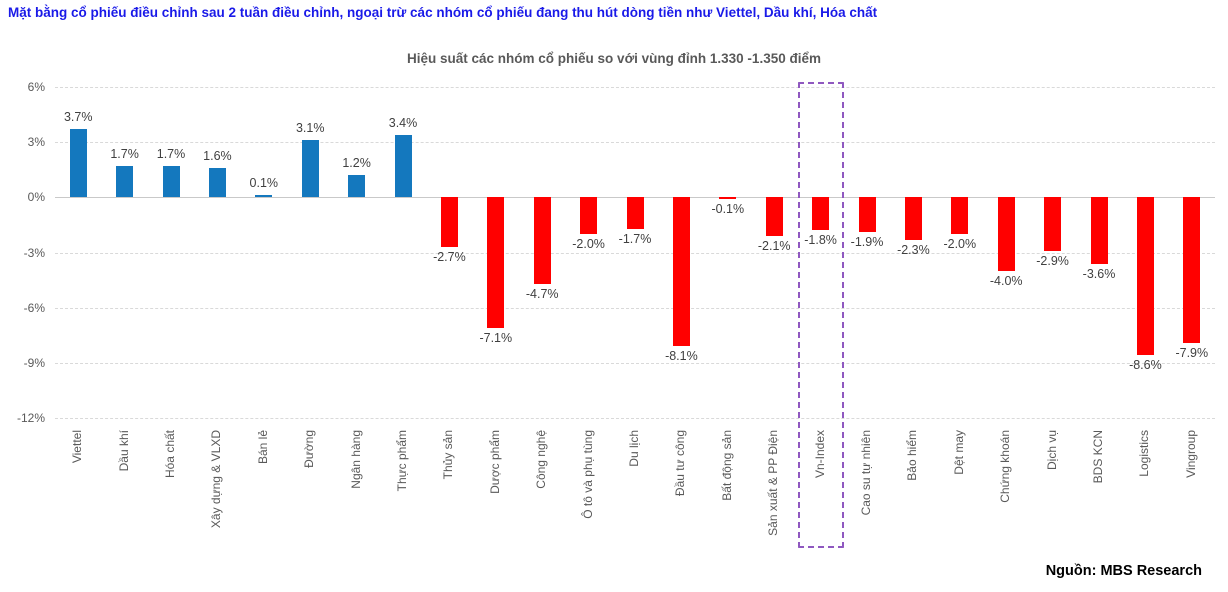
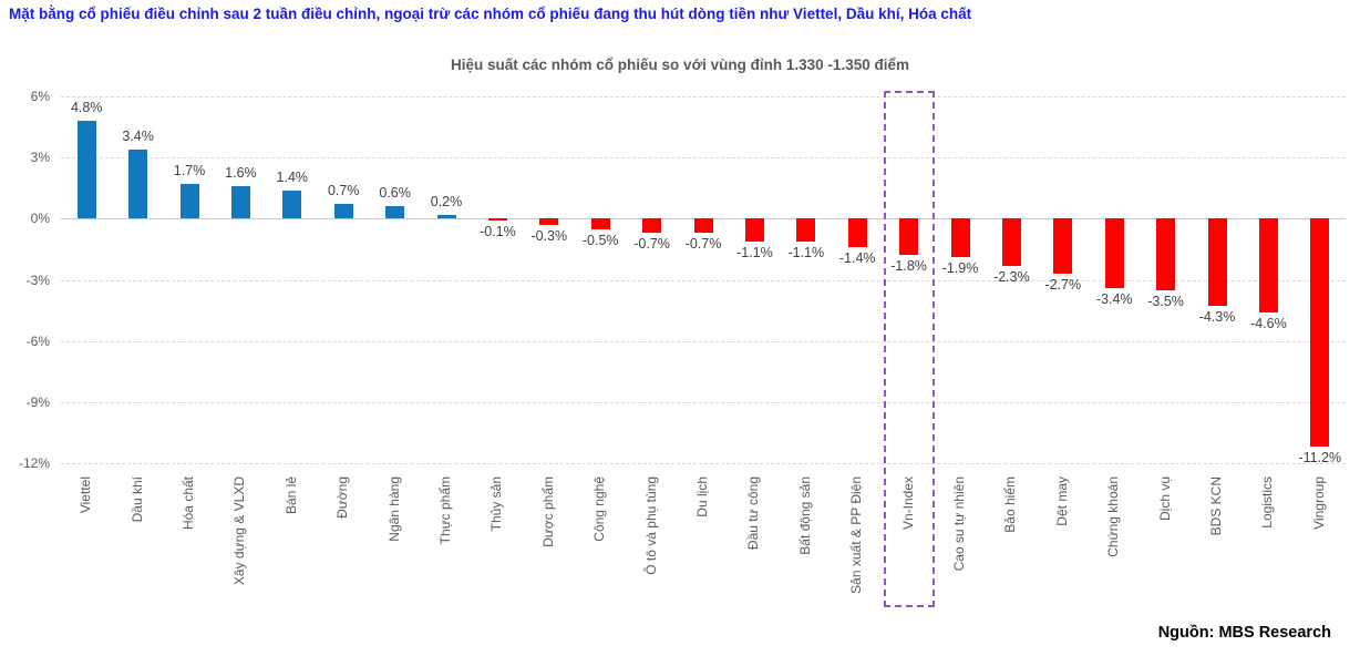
Viettel: 3.7% -> 4.8%
Dầu khí: 1.7% -> 3.4%
Bán lẻ: 0.1% -> 1.4%
Đường: 3.1% -> 0.7%
Ngân hàng: 1.2% -> 0.6%
Thực phẩm: 3.4% -> 0.2%
Thủy sản: -2.7% -> -0.1%
Dược phẩm: -7.1% -> -0.3%
Công nghệ: -4.7% -> -0.5%
Ô tô và phụ tùng: -2.0% -> -0.7%
Du lịch: -1.7% -> -0.7%
Đầu tư công: -8.1% -> -1.1%
Bất động sản: -0.1% -> -1.1%
Sản xuất & PP Điện: -2.1% -> -1.4%
Dệt may: -2.0% -> -2.7%
Chứng khoán: -4.0% -> -3.4%
Dịch vụ: -2.9% -> -3.5%
BDS KCN: -3.6% -> -4.3%
Logistics: -8.6% -> -4.6%
Vingroup: -7.9% -> -11.2%
